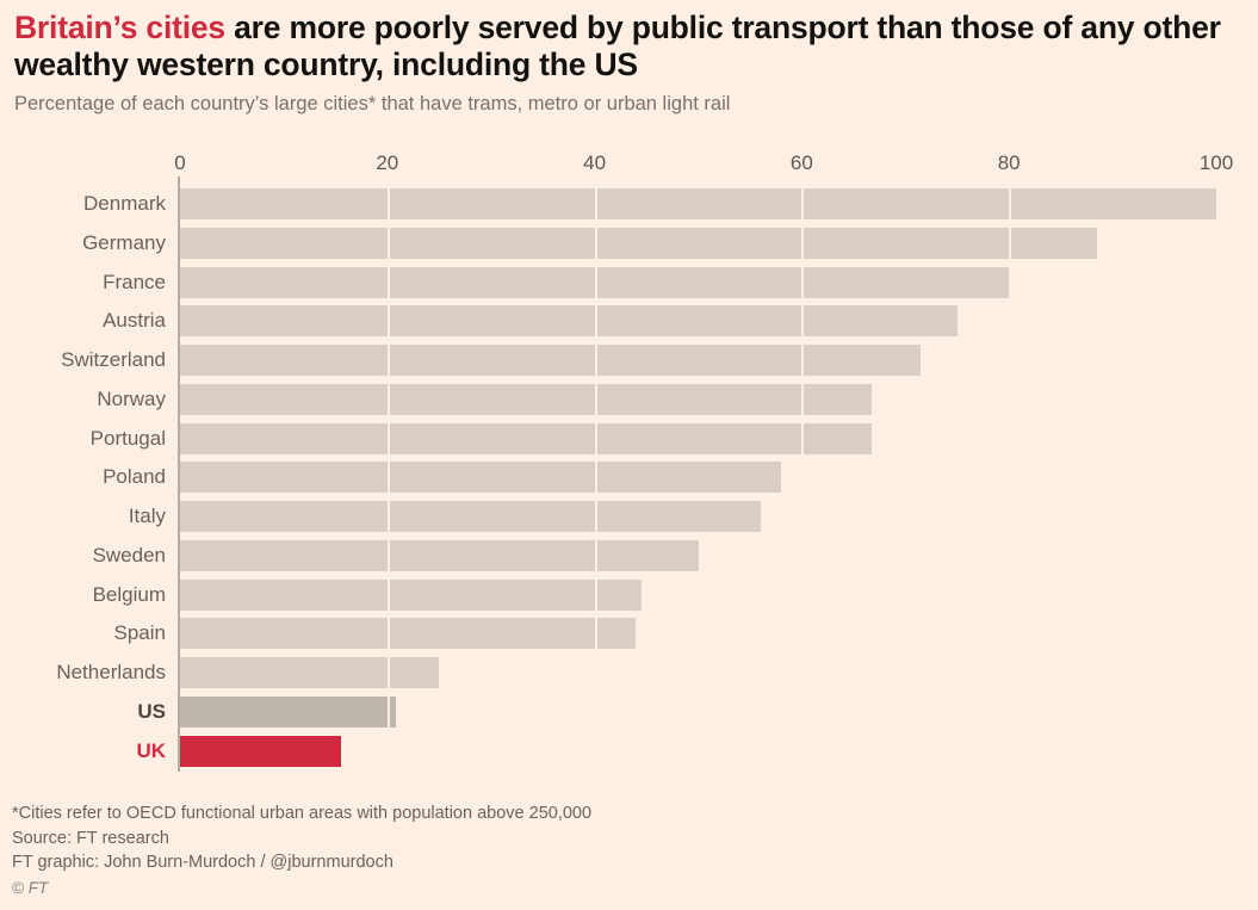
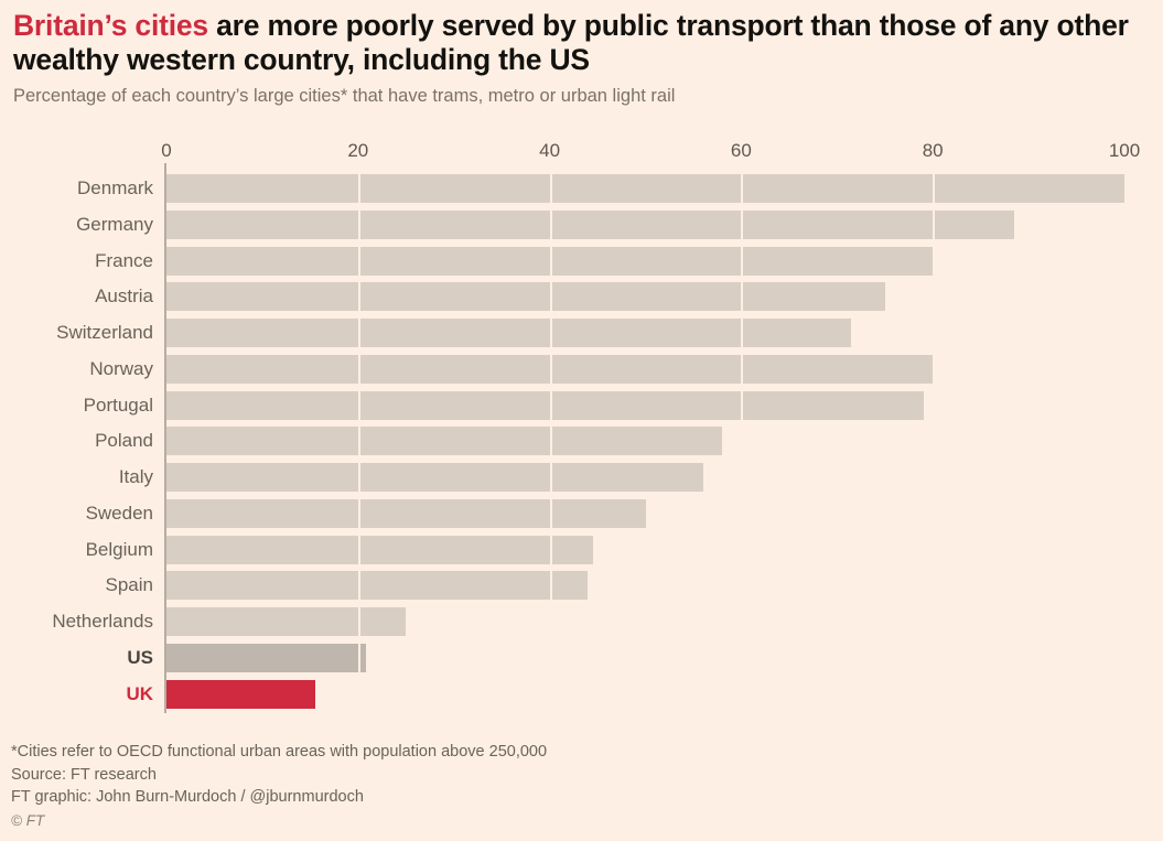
Norway: 67 -> 80
Portugal: 67 -> 79
